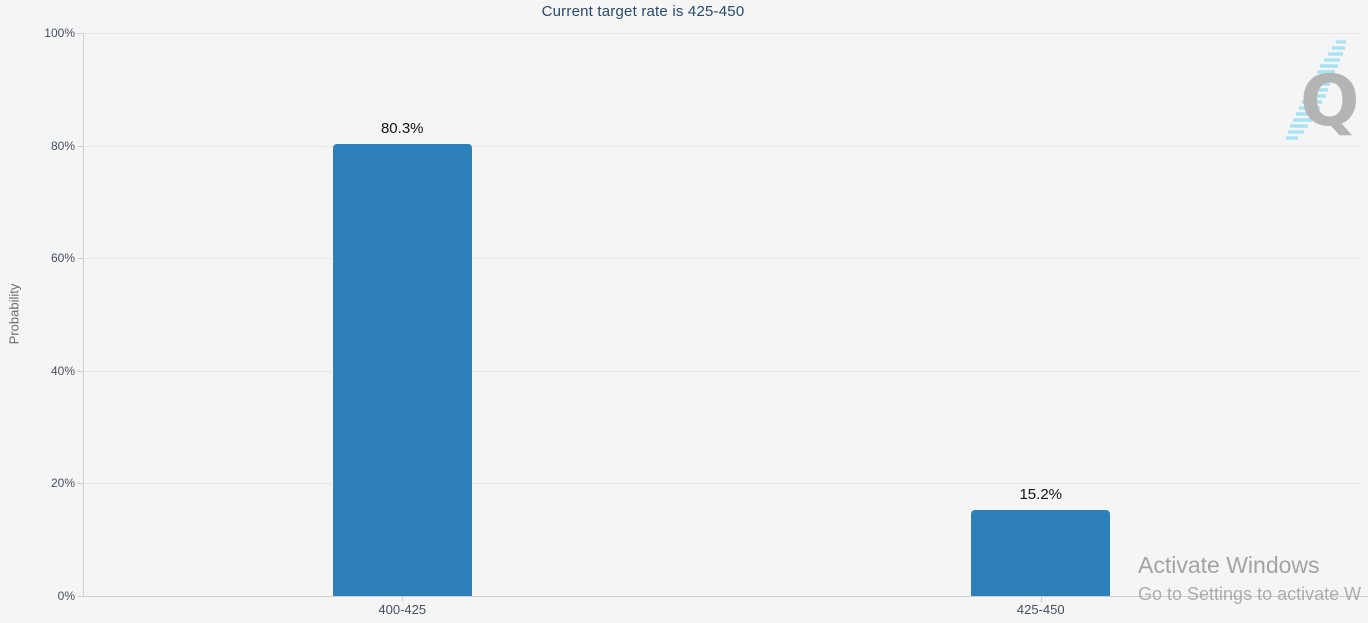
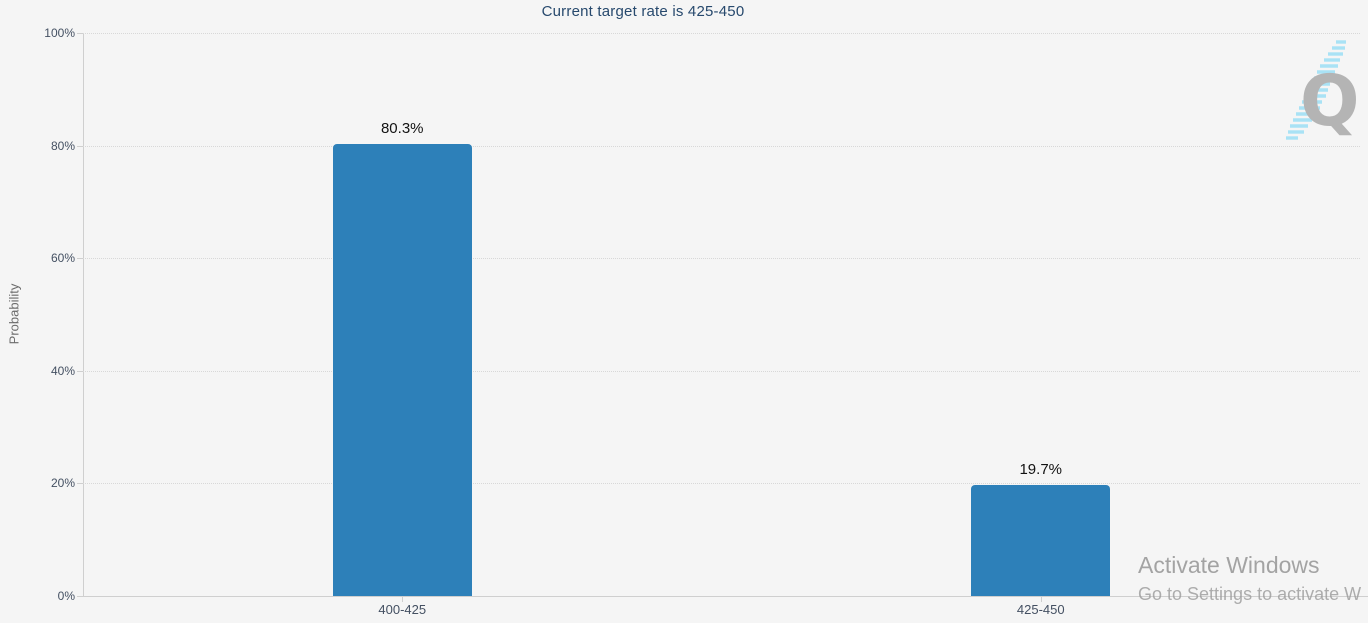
425-450: 15.2% -> 19.7%
